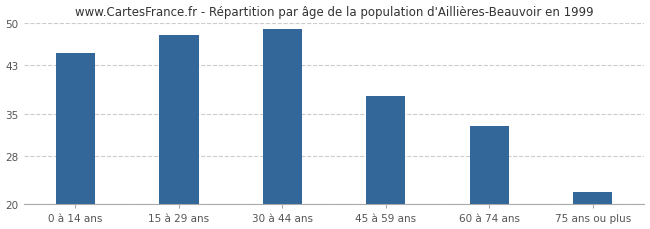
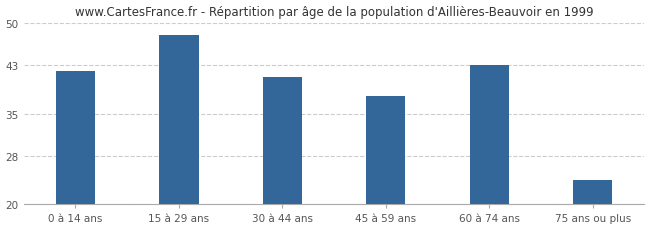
0 à 14 ans: 45 -> 42
30 à 44 ans: 49 -> 41
60 à 74 ans: 33 -> 43
75 ans ou plus: 22 -> 24
